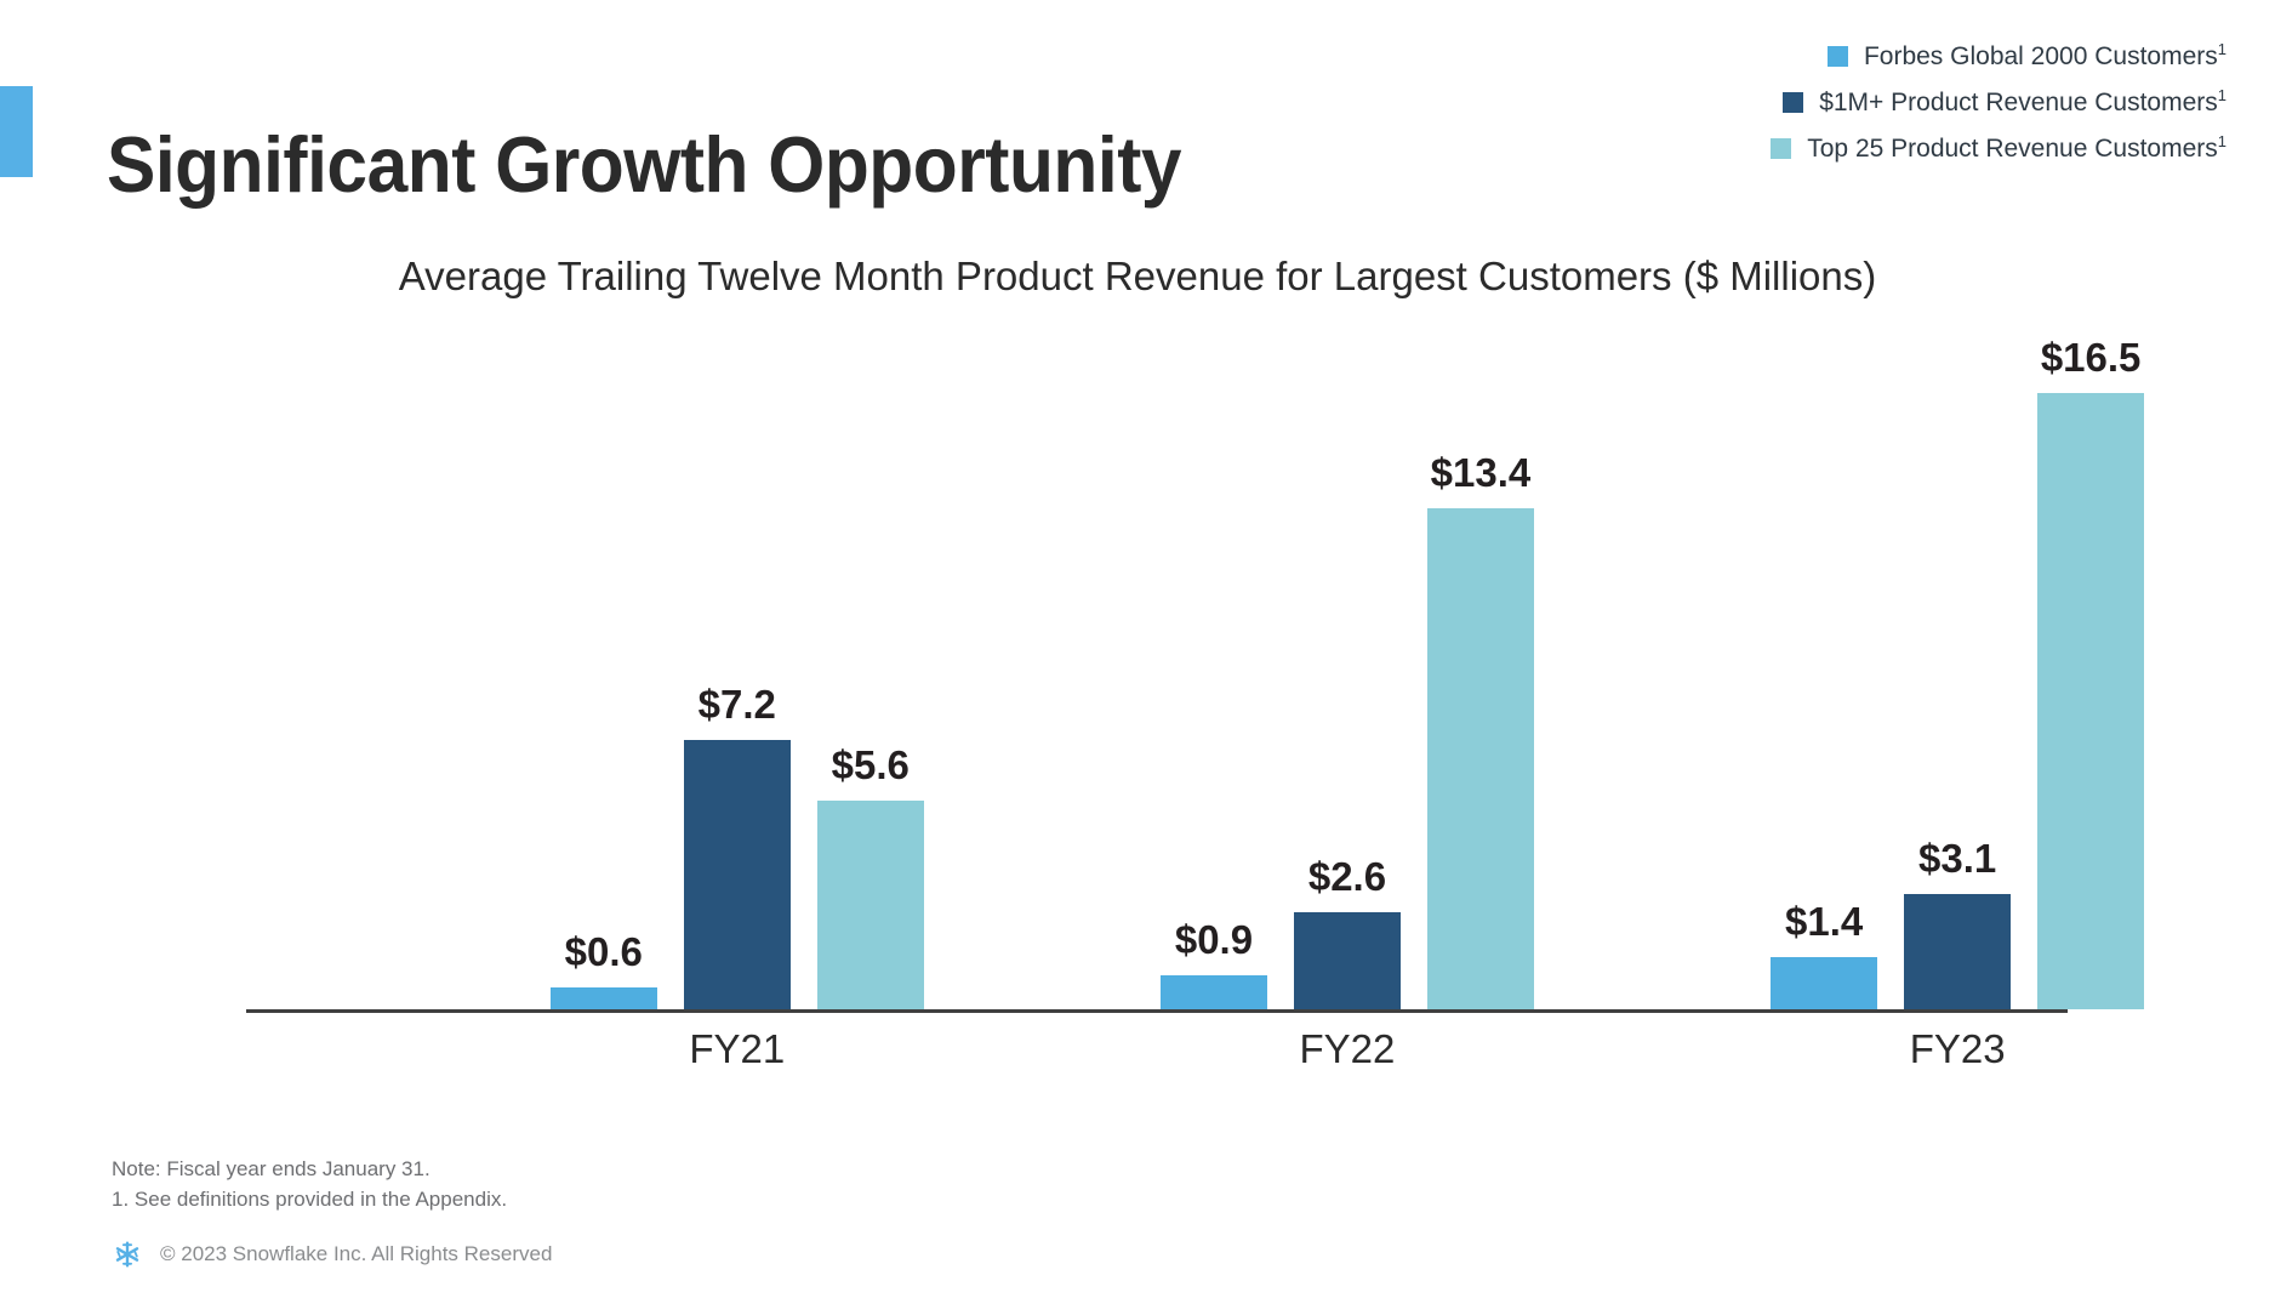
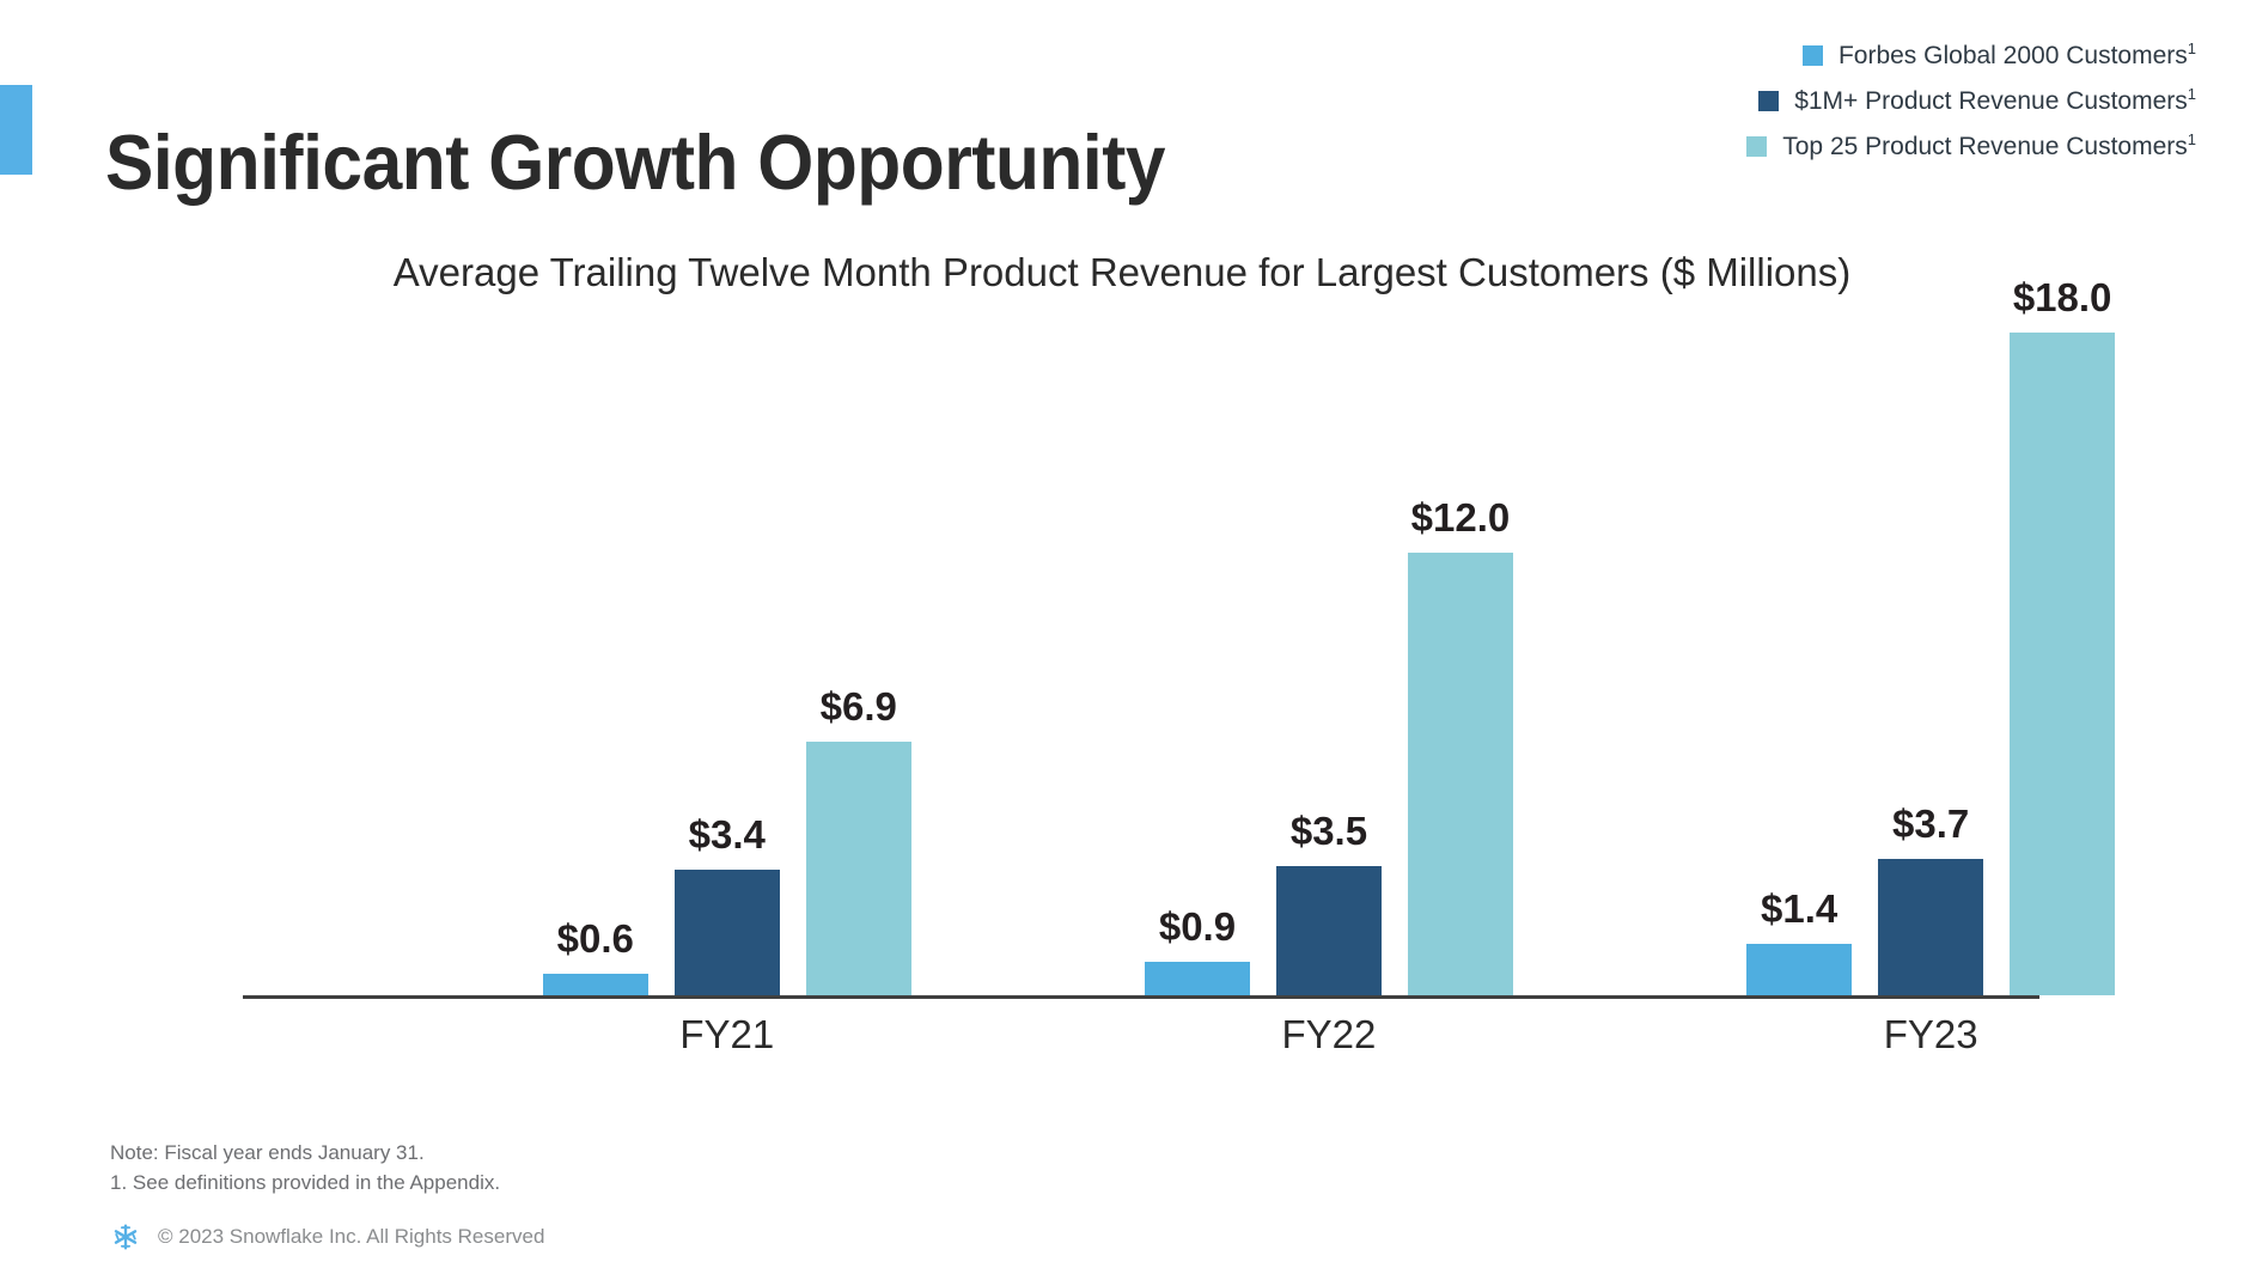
$1M+ Product Revenue Customers/FY21: $7.2 -> $3.4
Top 25 Product Revenue Customers/FY21: $5.6 -> $6.9
$1M+ Product Revenue Customers/FY22: $2.6 -> $3.5
Top 25 Product Revenue Customers/FY22: $13.4 -> $12.0
$1M+ Product Revenue Customers/FY23: $3.1 -> $3.7
Top 25 Product Revenue Customers/FY23: $16.5 -> $18.0
